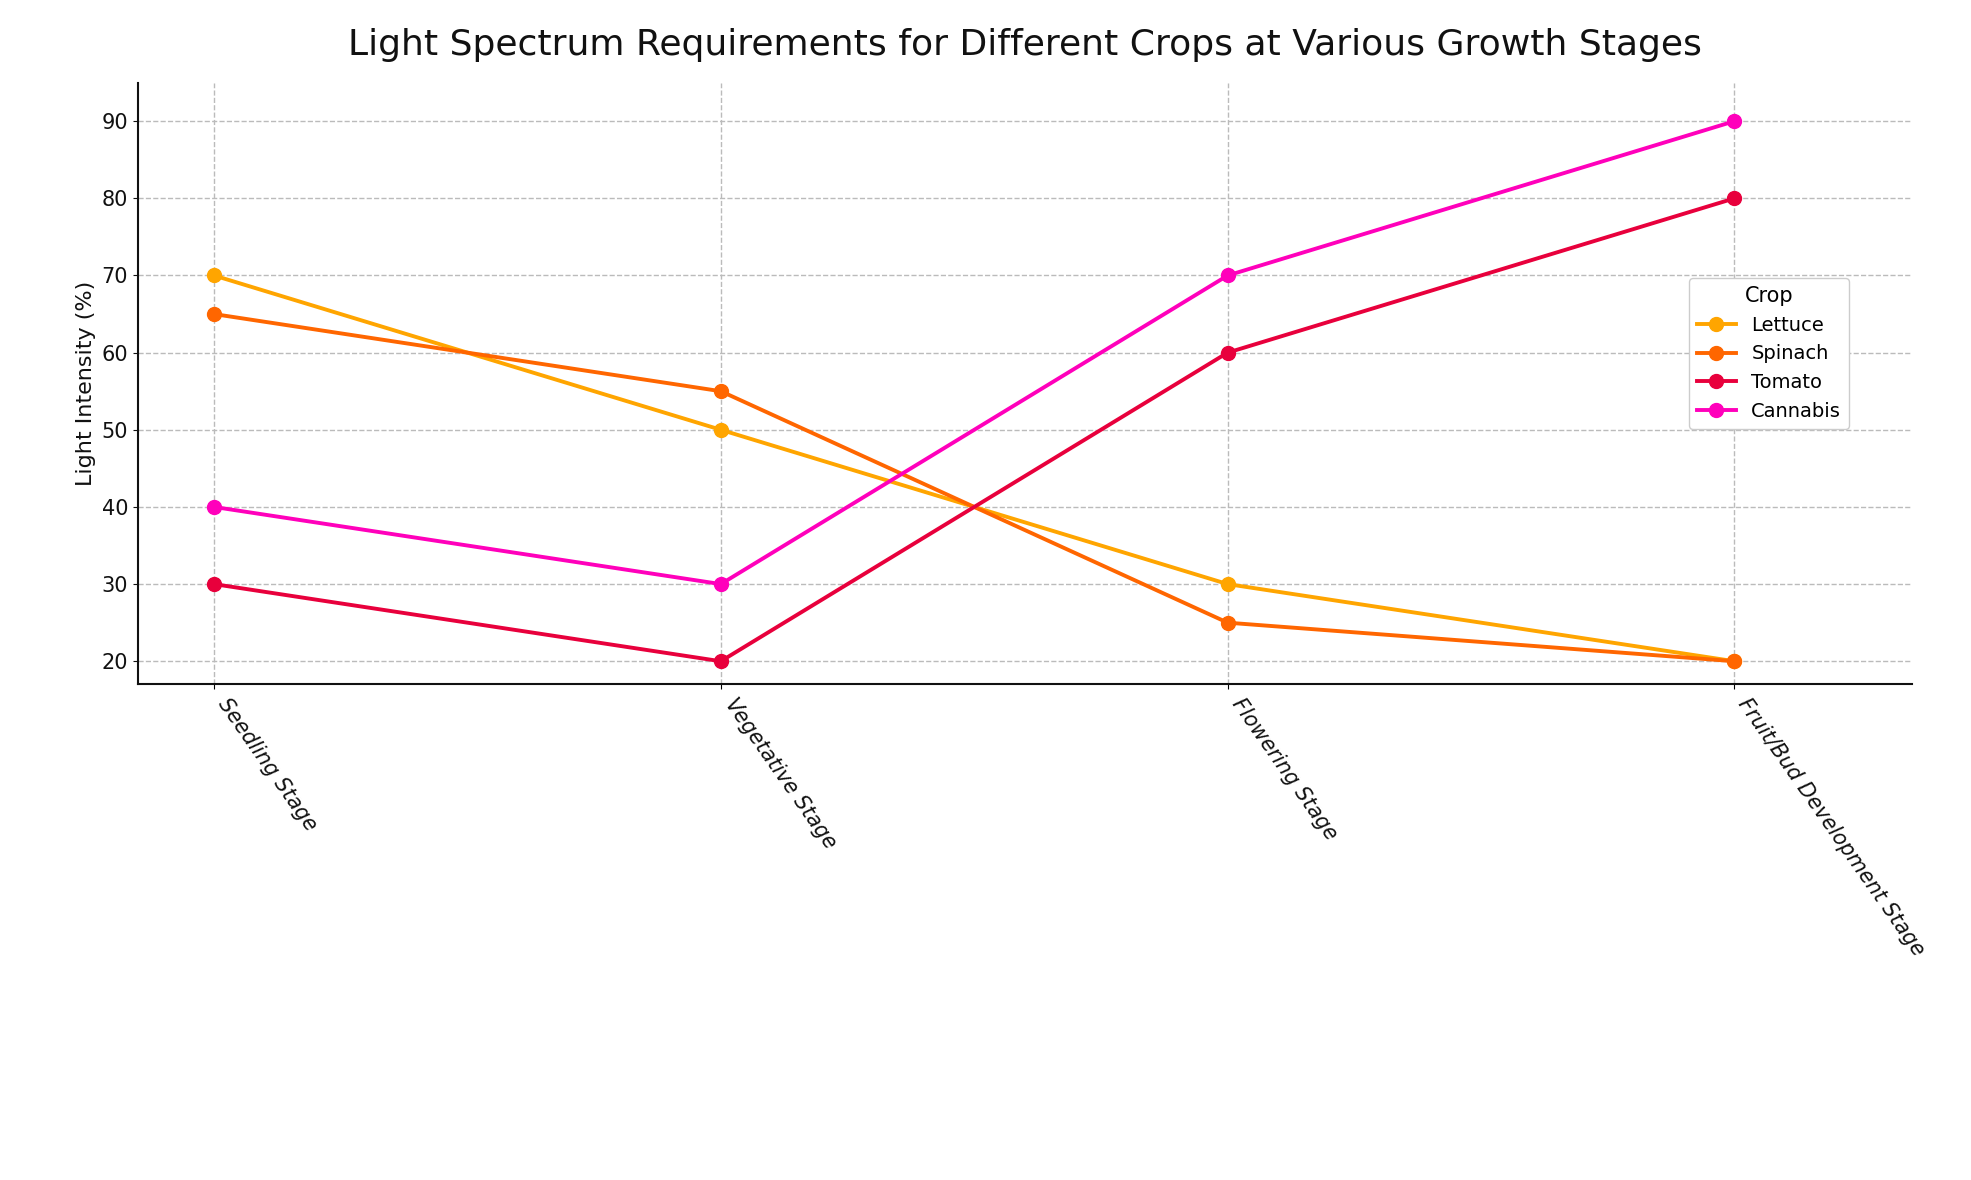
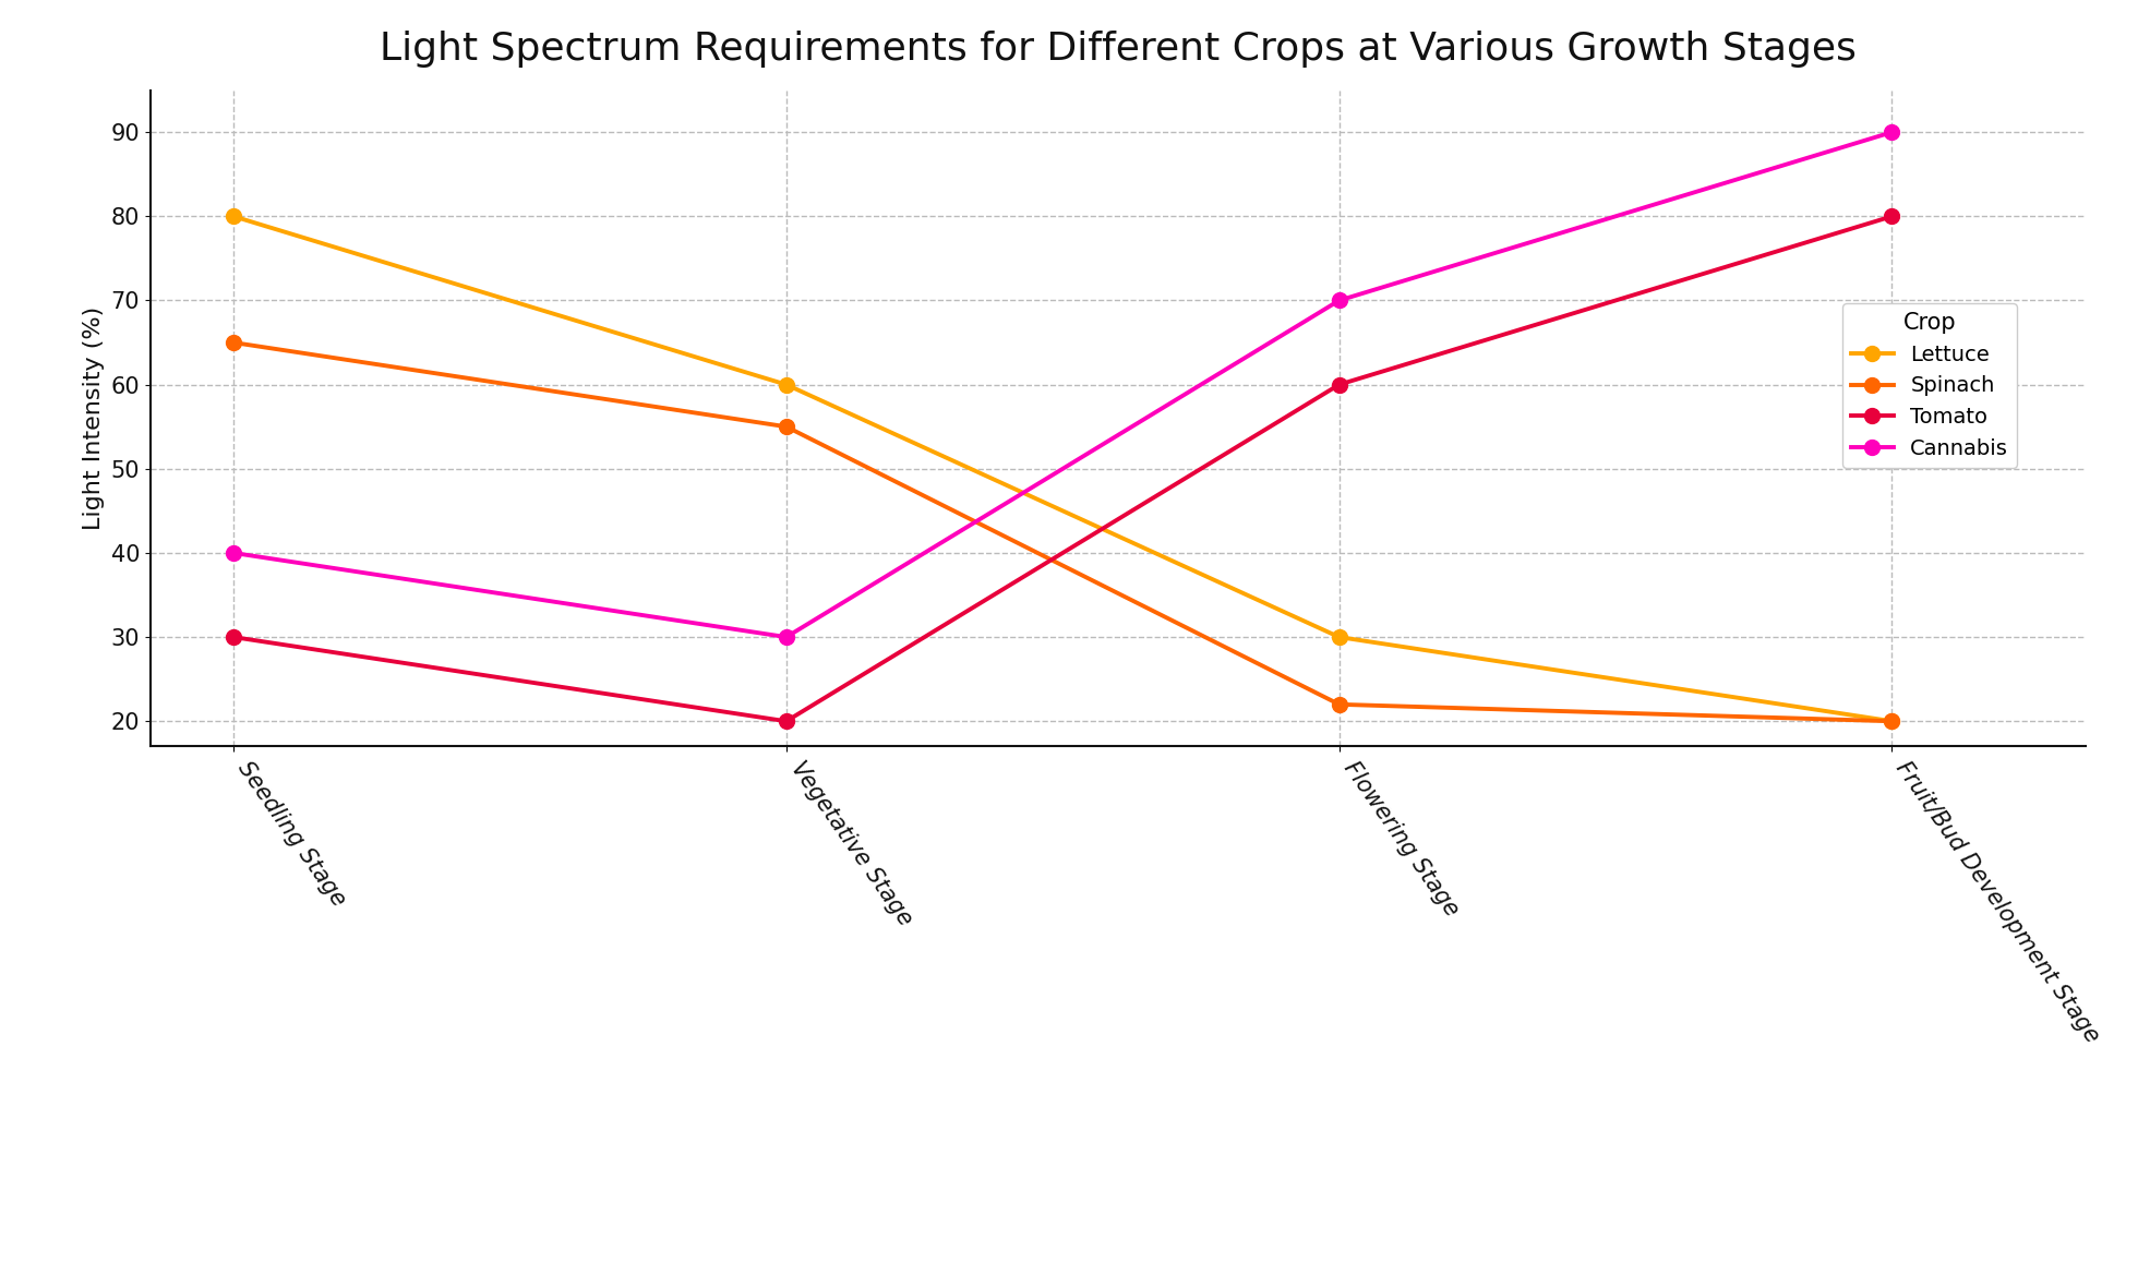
Lettuce/Seedling Stage: 70 -> 80
Lettuce/Vegetative Stage: 50 -> 60
Spinach/Flowering Stage: 25 -> 22
